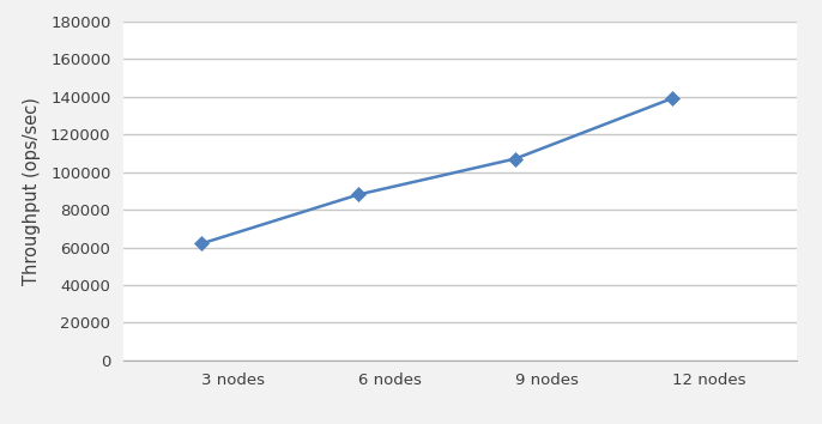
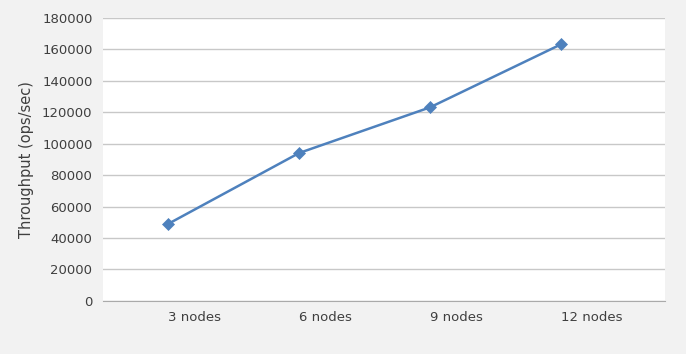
3 nodes: 62000 -> 49000
6 nodes: 88000 -> 94000
9 nodes: 107000 -> 123000
12 nodes: 139000 -> 163000
